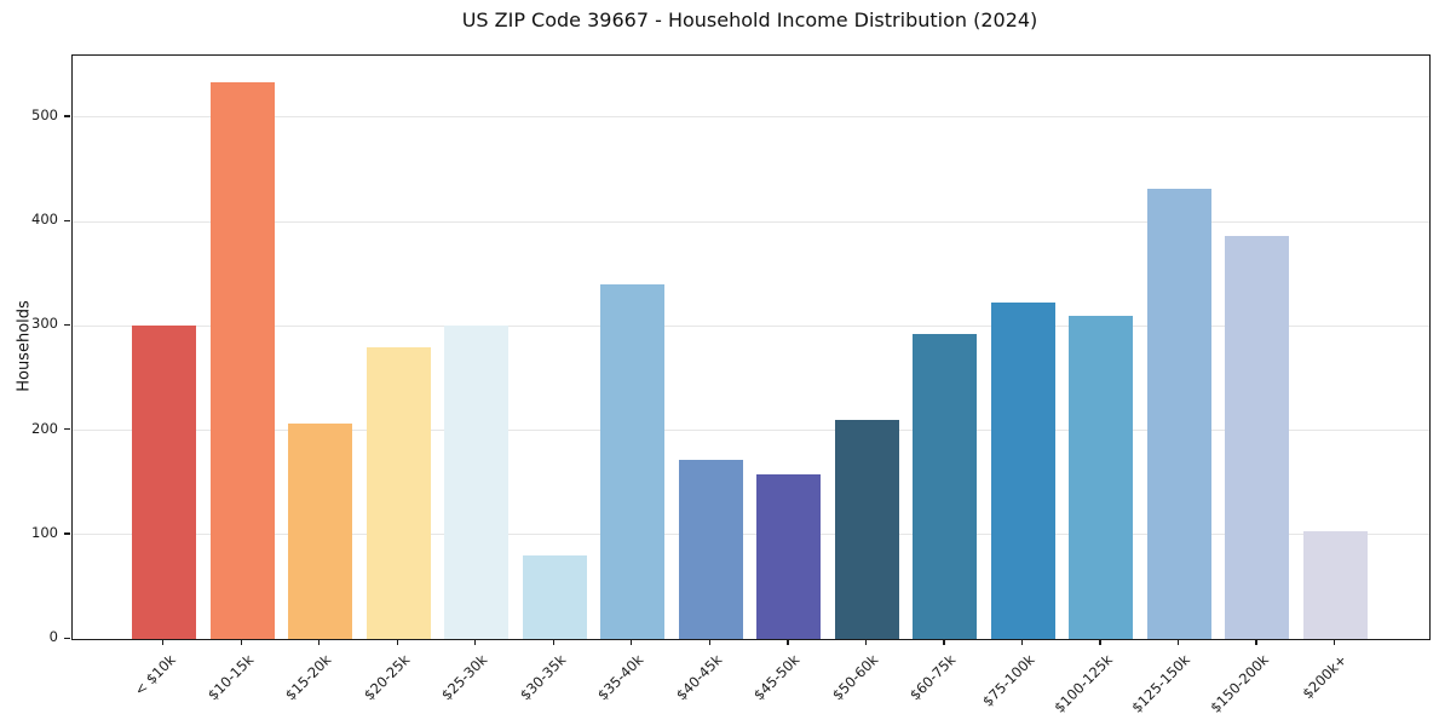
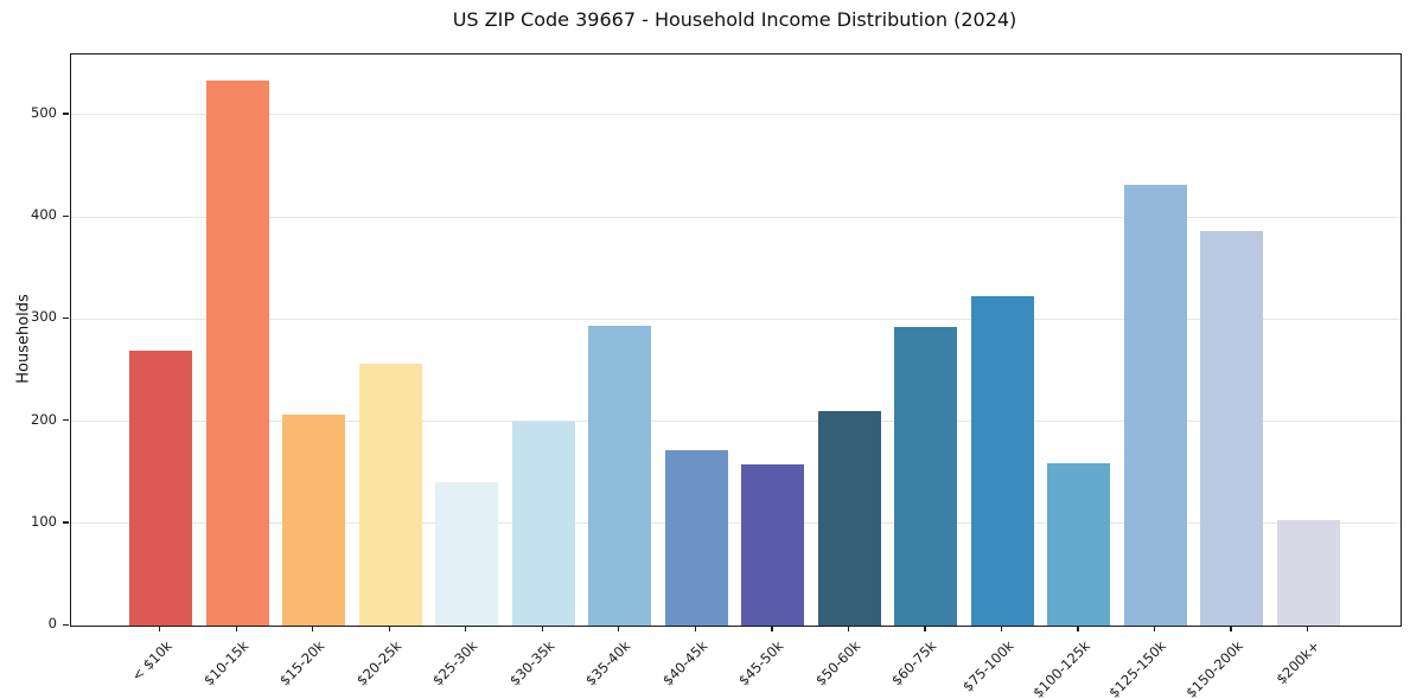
< $10k: 300 -> 270
$20-25k: 280 -> 260
$25-30k: 300 -> 140
$30-35k: 80 -> 200
$35-40k: 340 -> 290
$100-125k: 310 -> 160
